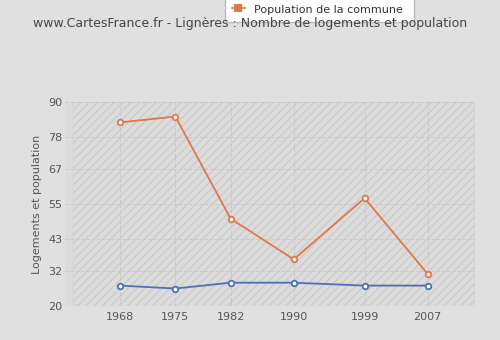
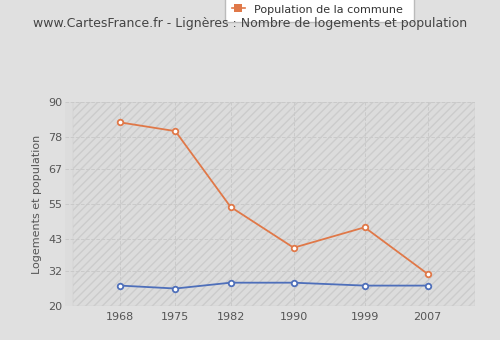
Population de la commune/1975: 85 -> 80
Population de la commune/1982: 50 -> 54
Population de la commune/1990: 36 -> 40
Population de la commune/1999: 57 -> 47
